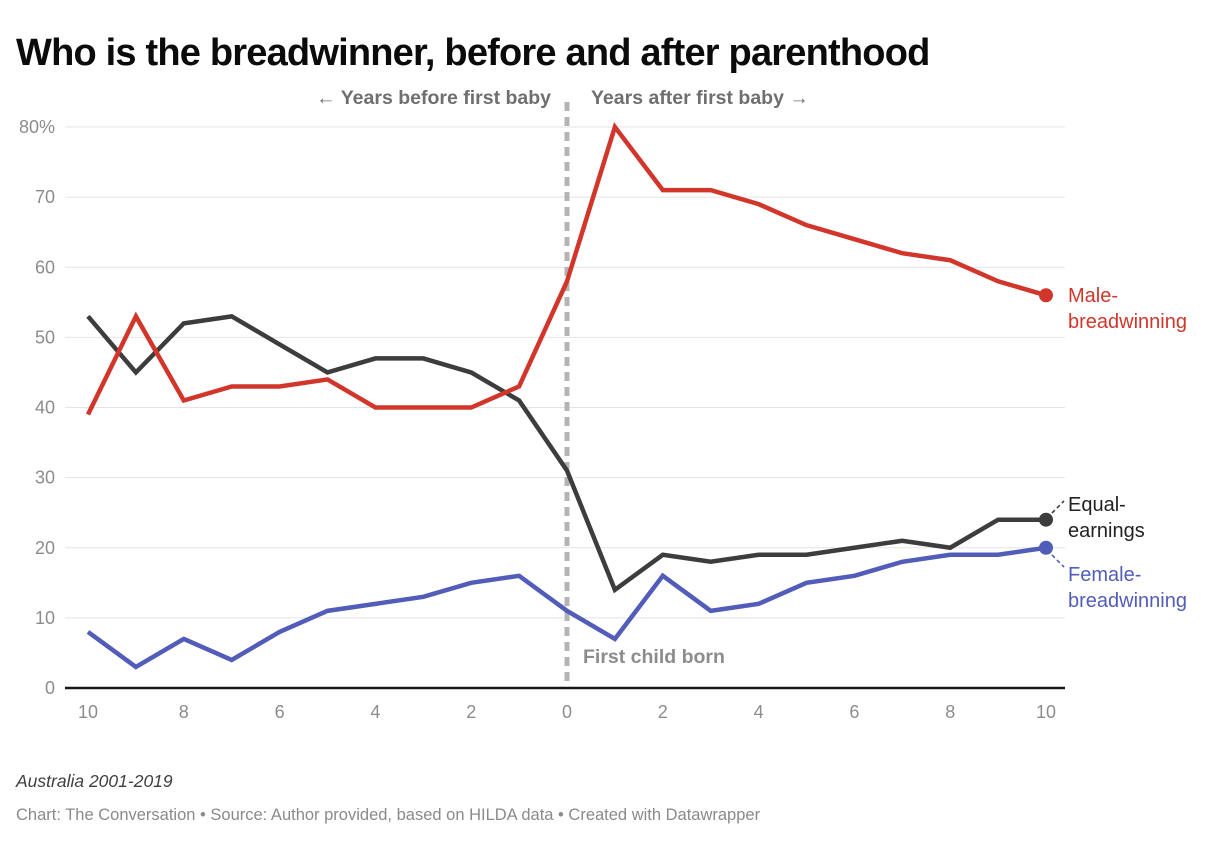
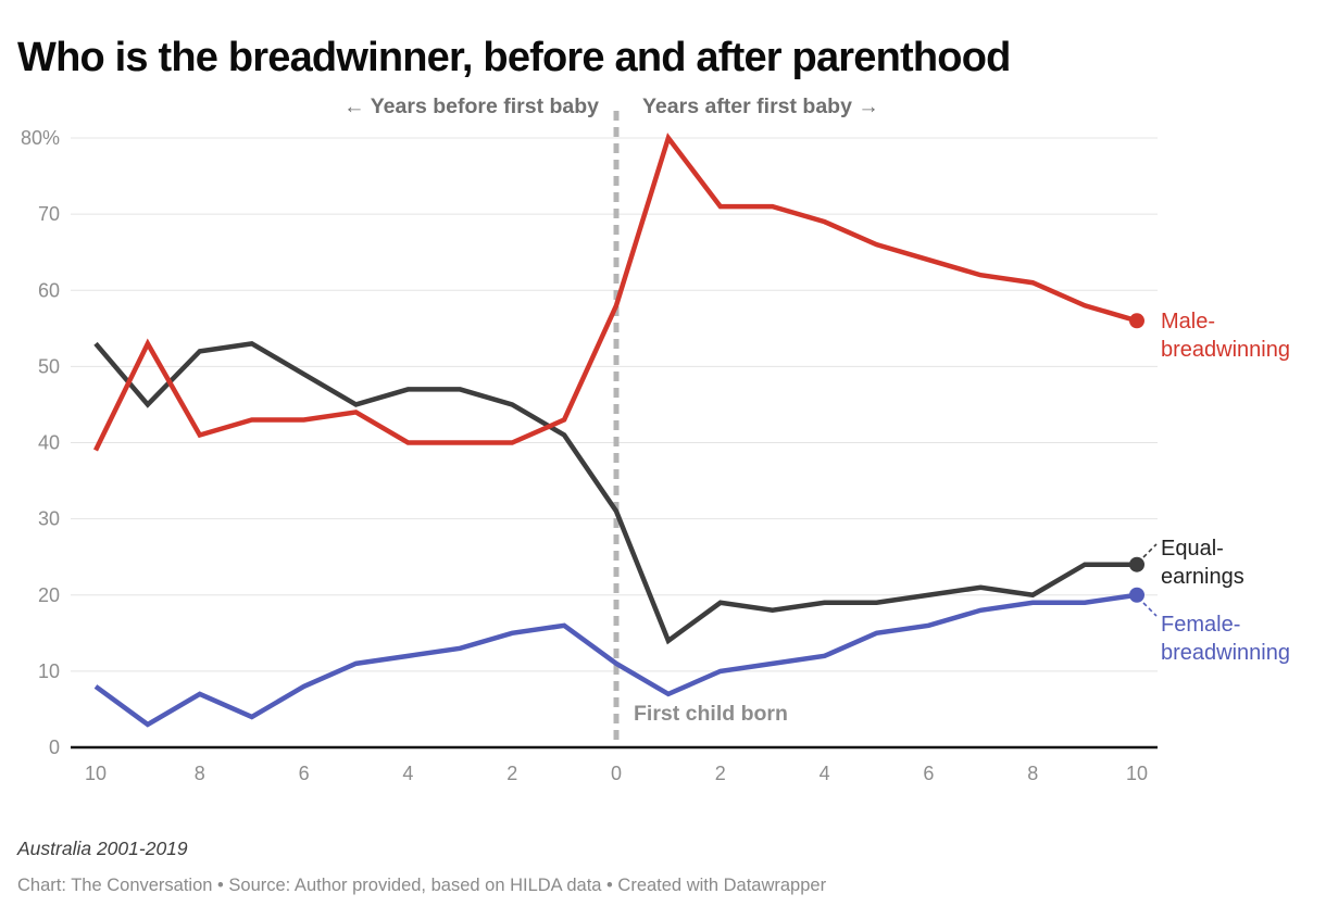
Female-breadwinning/2: 16% -> 10%
